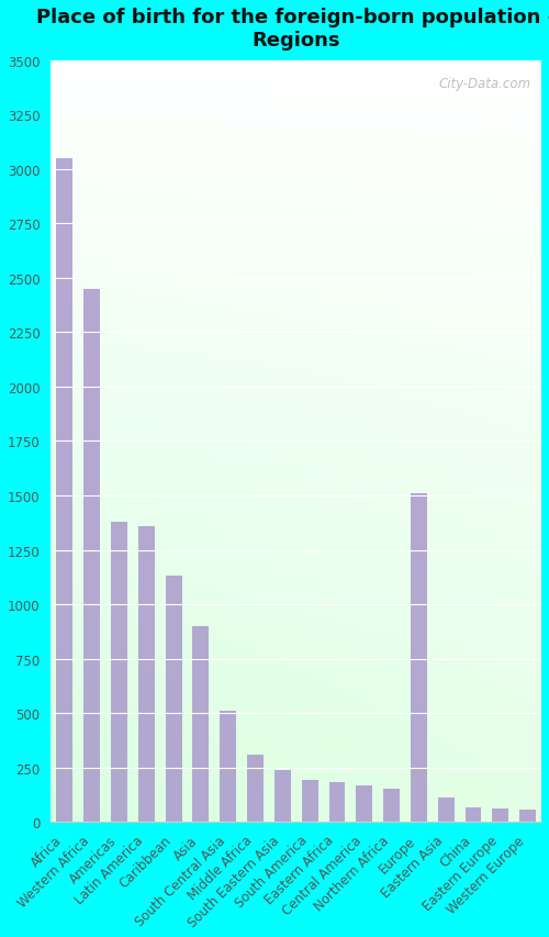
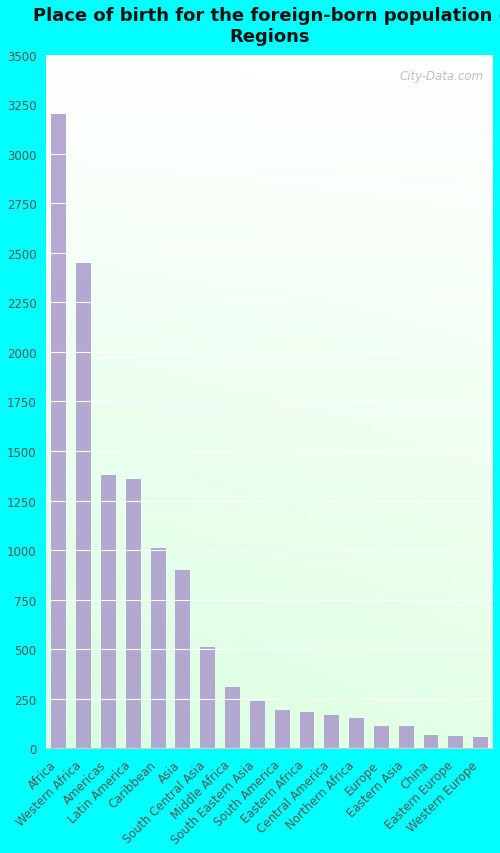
Africa: 3050 -> 3200
Caribbean: 1130 -> 1010
Europe: 1510 -> 120
